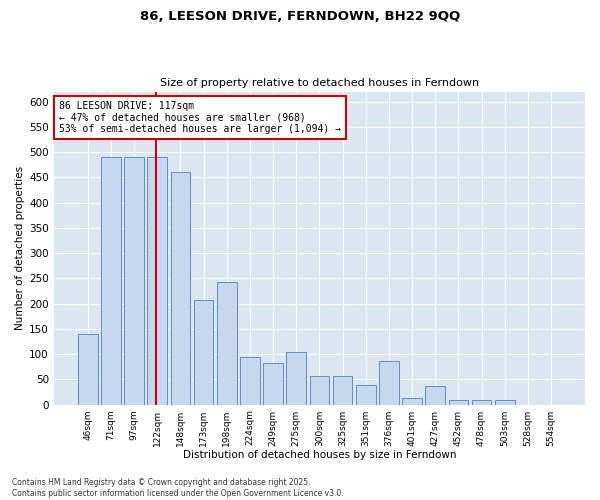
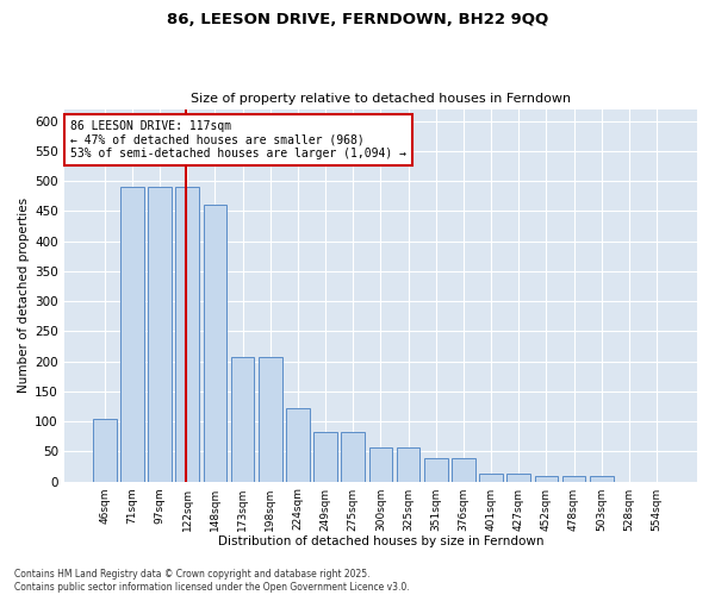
46sqm: 140 -> 105
198sqm: 242 -> 207
224sqm: 94 -> 122
275sqm: 104 -> 82
376sqm: 86 -> 38
427sqm: 36 -> 13
